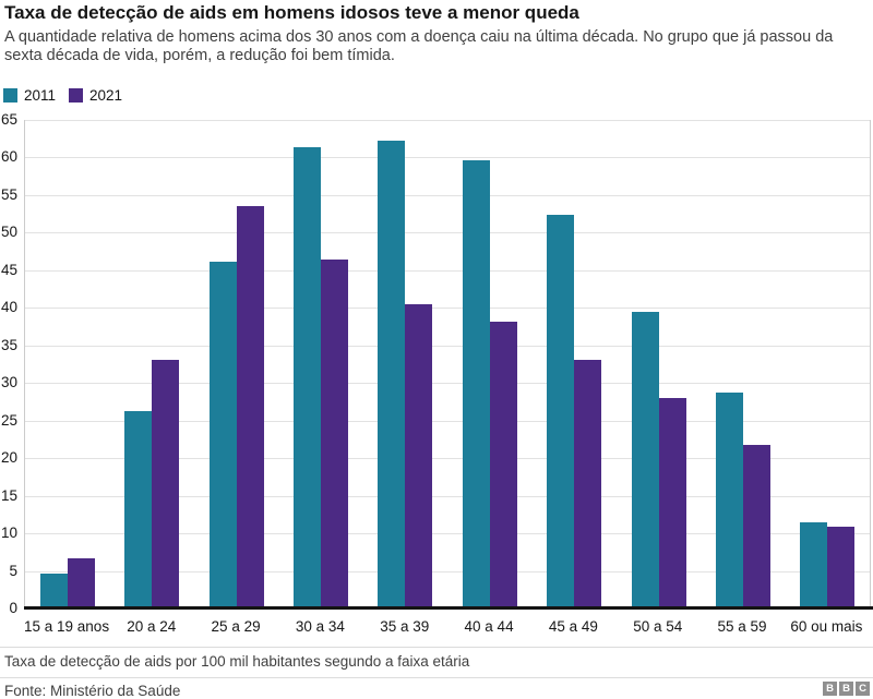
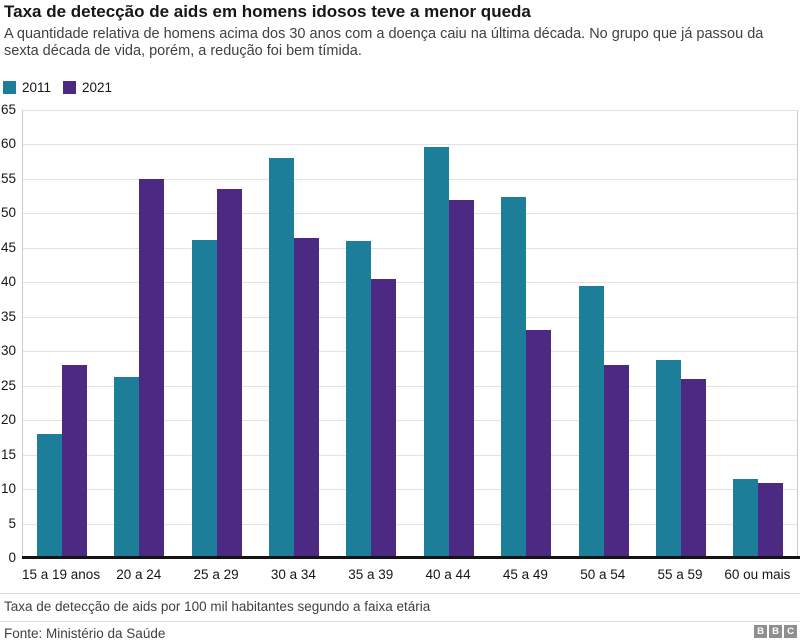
2011/15 a 19 anos: 5 -> 18
2021/15 a 19 anos: 7 -> 28
2021/20 a 24: 33 -> 55
2011/30 a 34: 61 -> 58
2011/35 a 39: 62 -> 46
2021/40 a 44: 38 -> 52
2021/55 a 59: 22 -> 26
